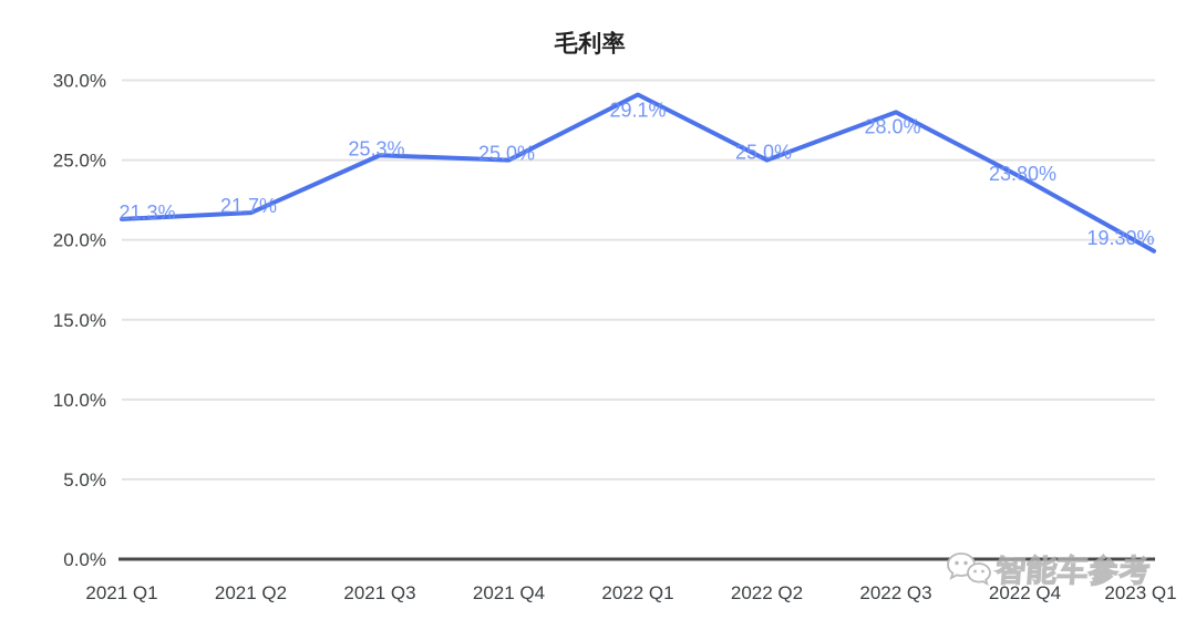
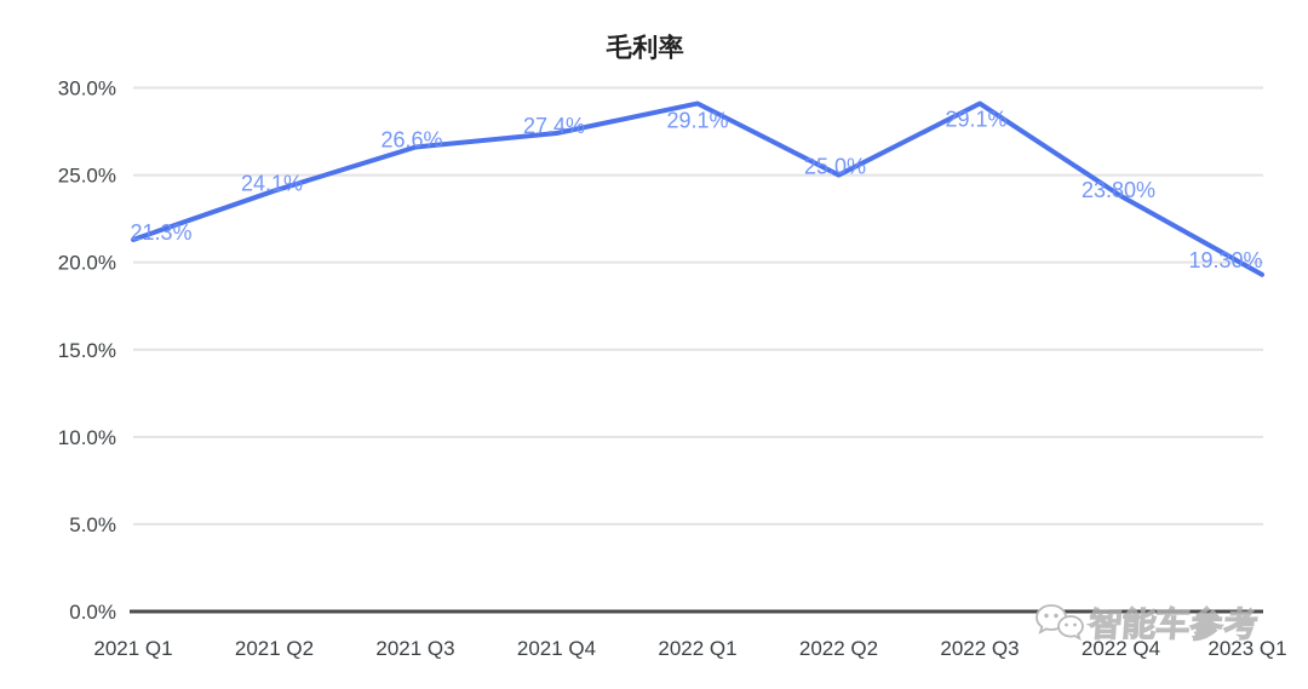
2021 Q2: 21.7% -> 24.1%
2021 Q3: 25.3% -> 26.6%
2021 Q4: 25.0% -> 27.4%
2022 Q3: 28.0% -> 29.1%
